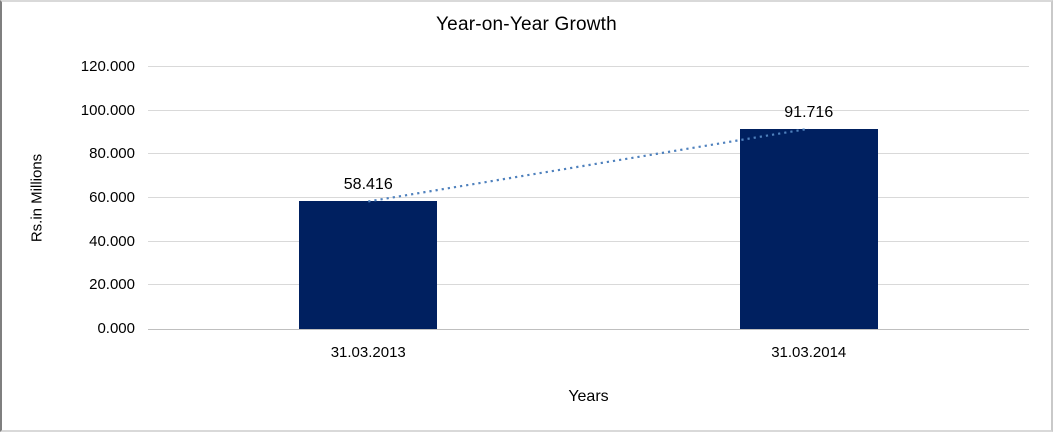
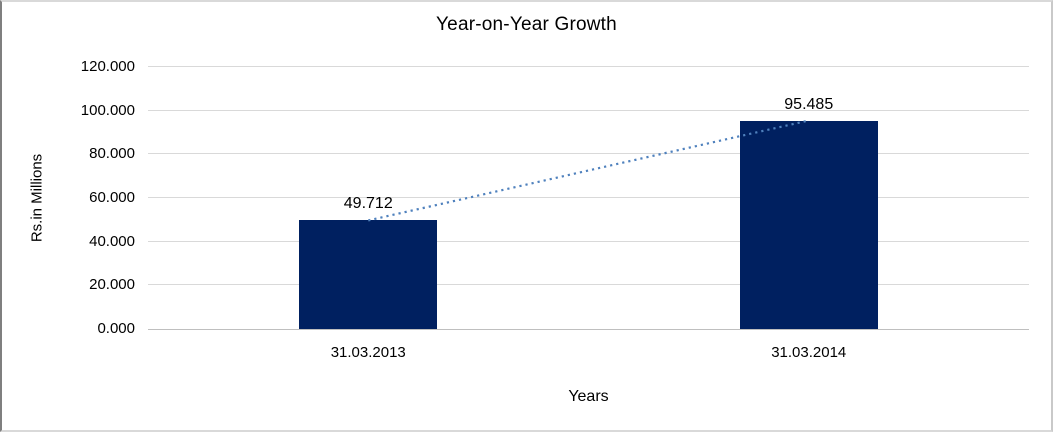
31.03.2013: 58.416 -> 49.712
31.03.2014: 91.716 -> 95.485
